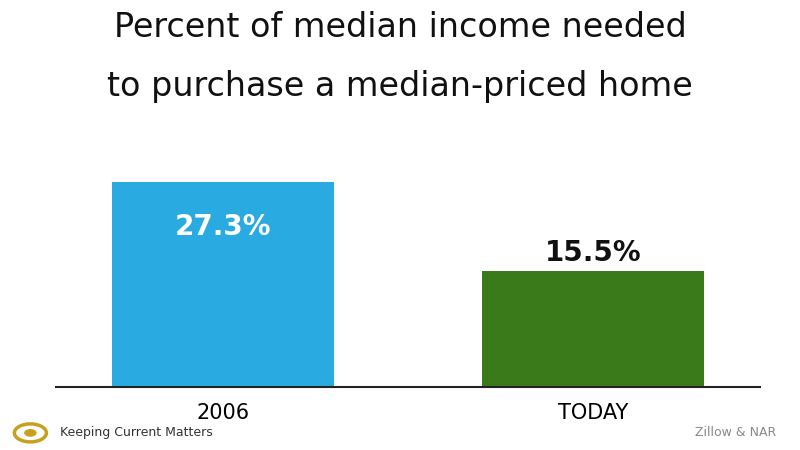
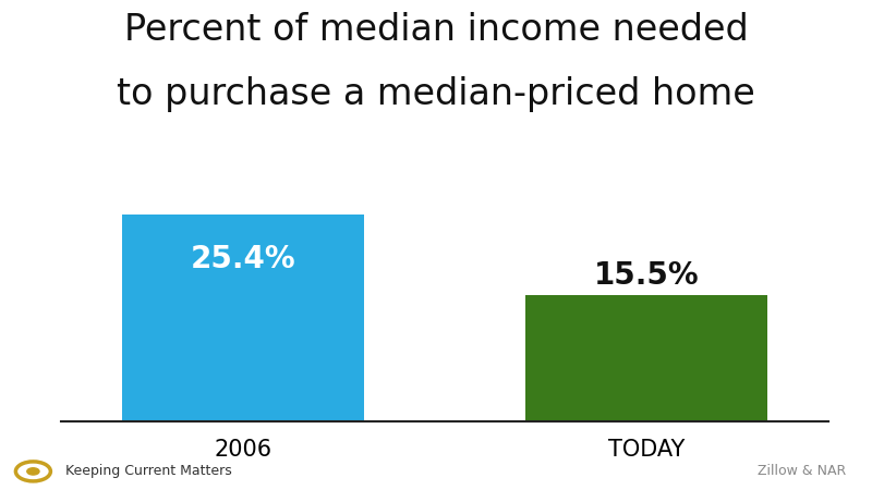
2006: 27.3% -> 25.4%
